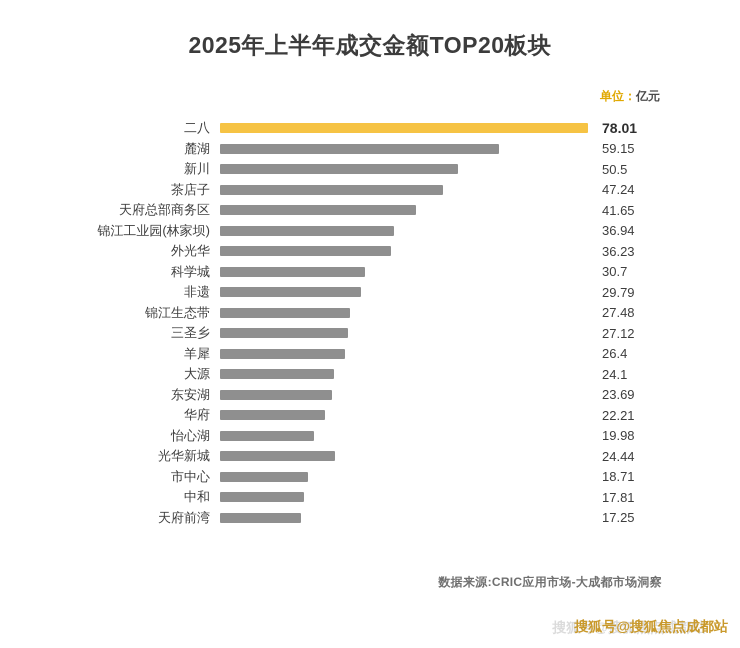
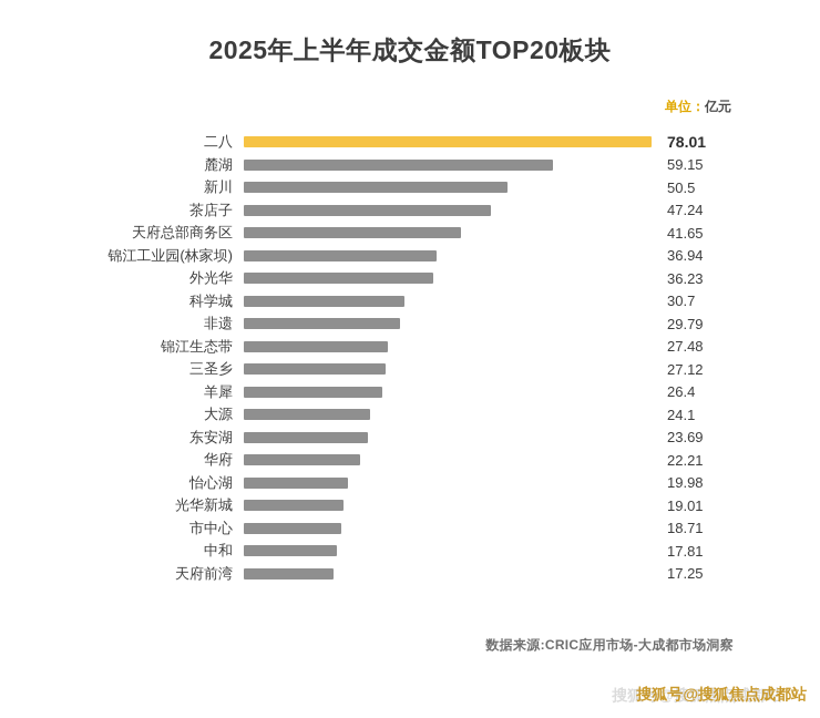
光华新城: 24.44 -> 19.01
